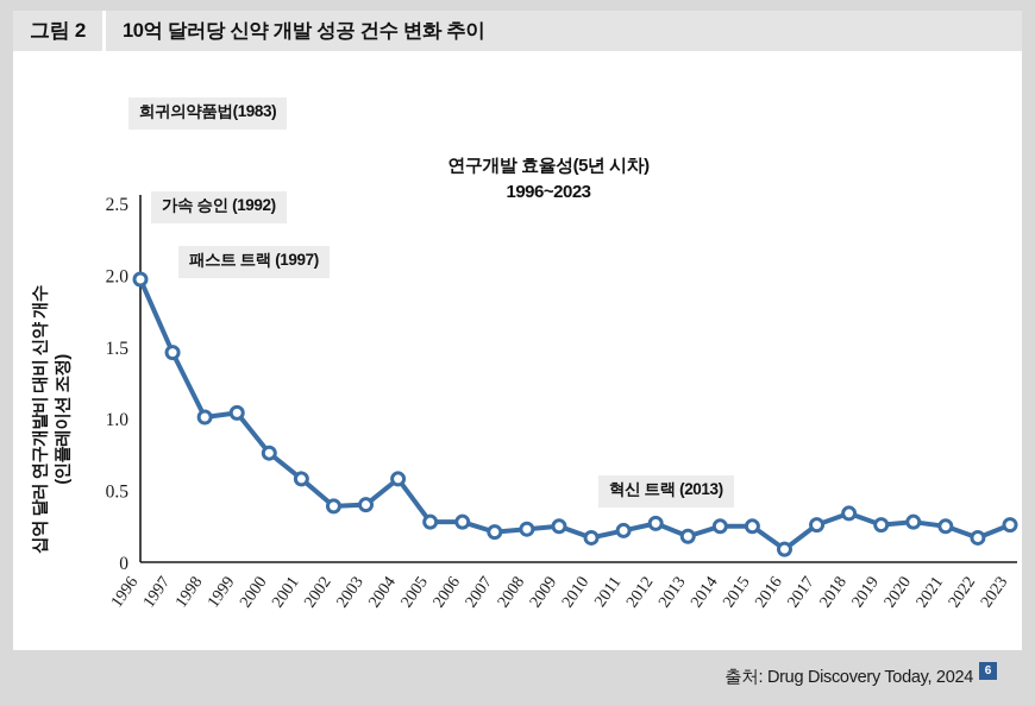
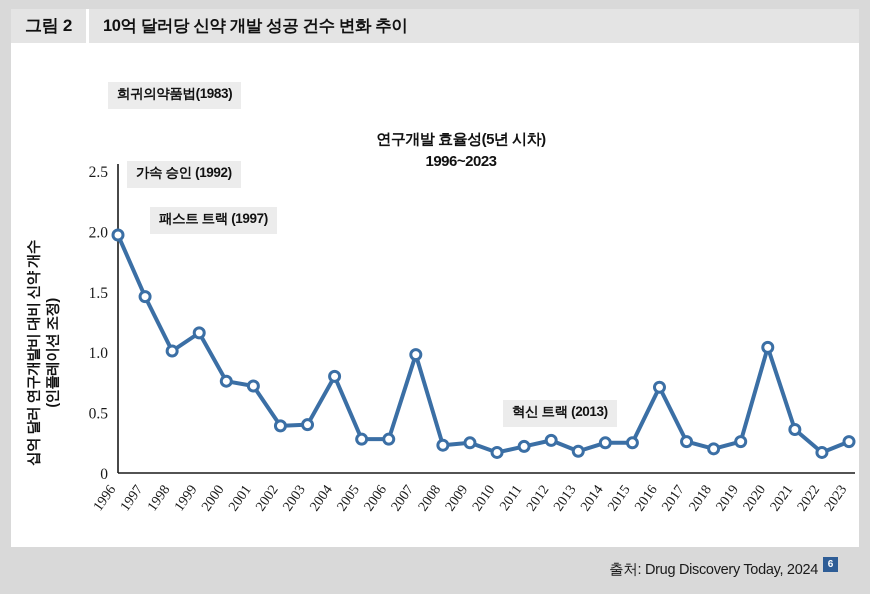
1999: 1.04 -> 1.16
2001: 0.58 -> 0.72
2004: 0.58 -> 0.80
2007: 0.21 -> 0.98
2016: 0.09 -> 0.71
2018: 0.34 -> 0.20
2020: 0.28 -> 1.04
2021: 0.25 -> 0.36
